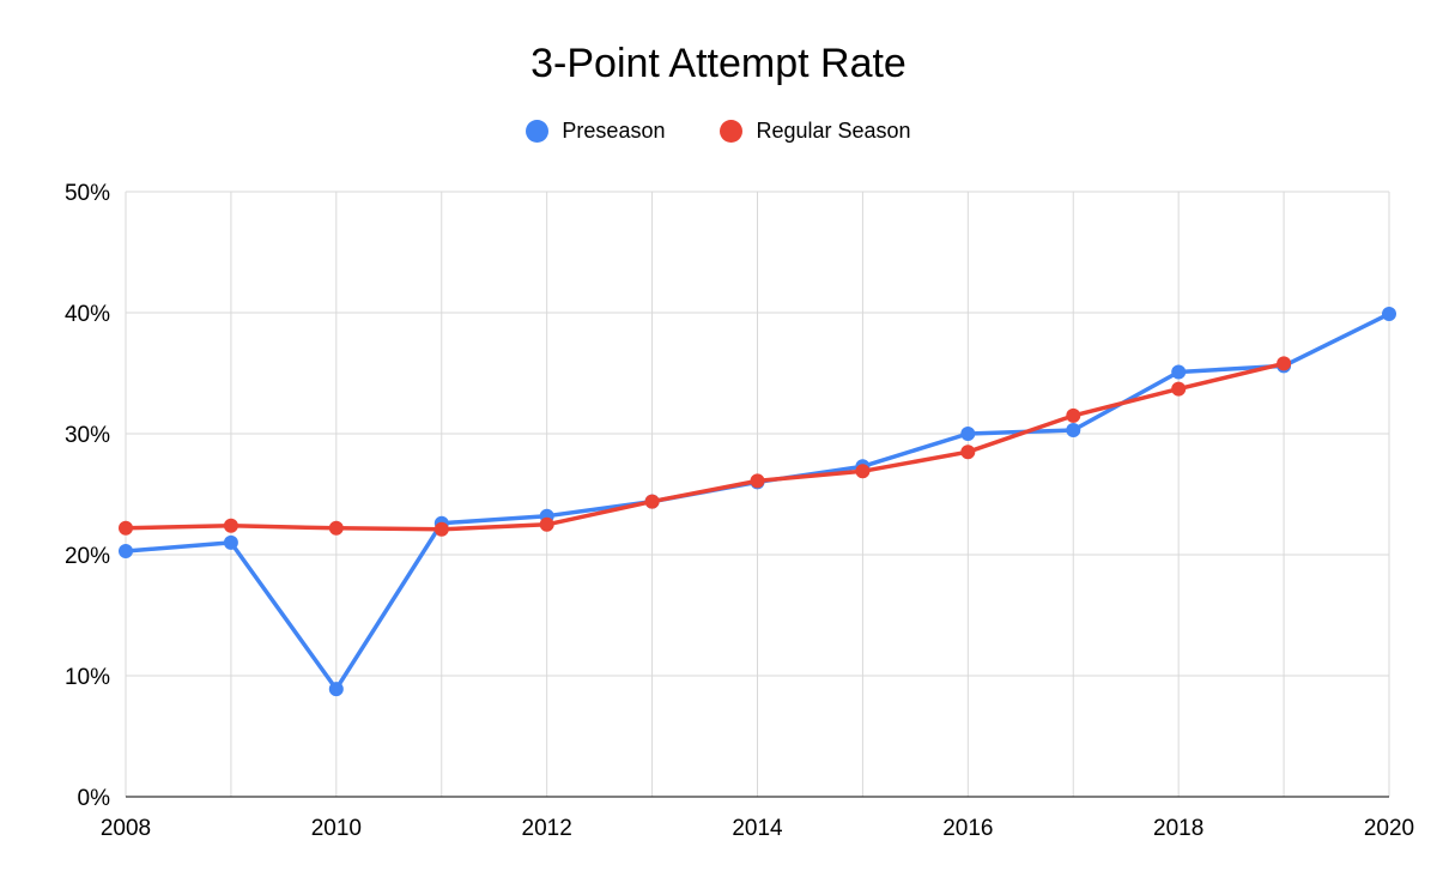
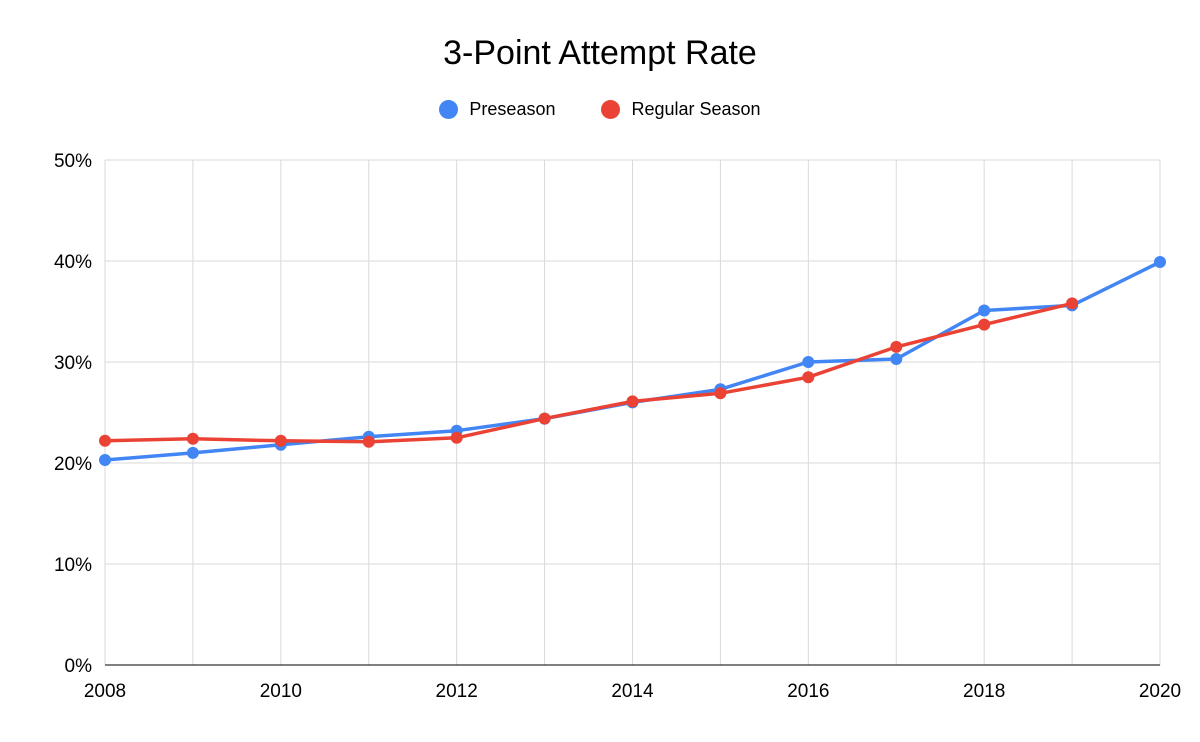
Preseason/2010: 8.9% -> 21.8%
